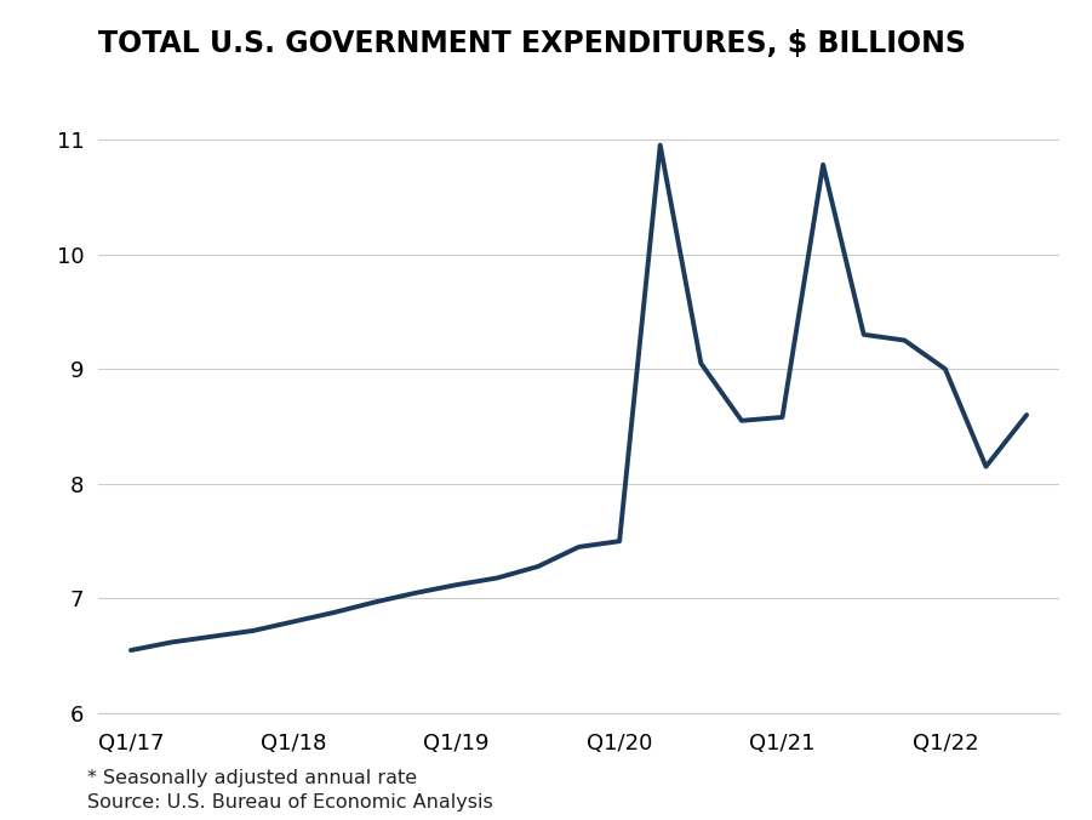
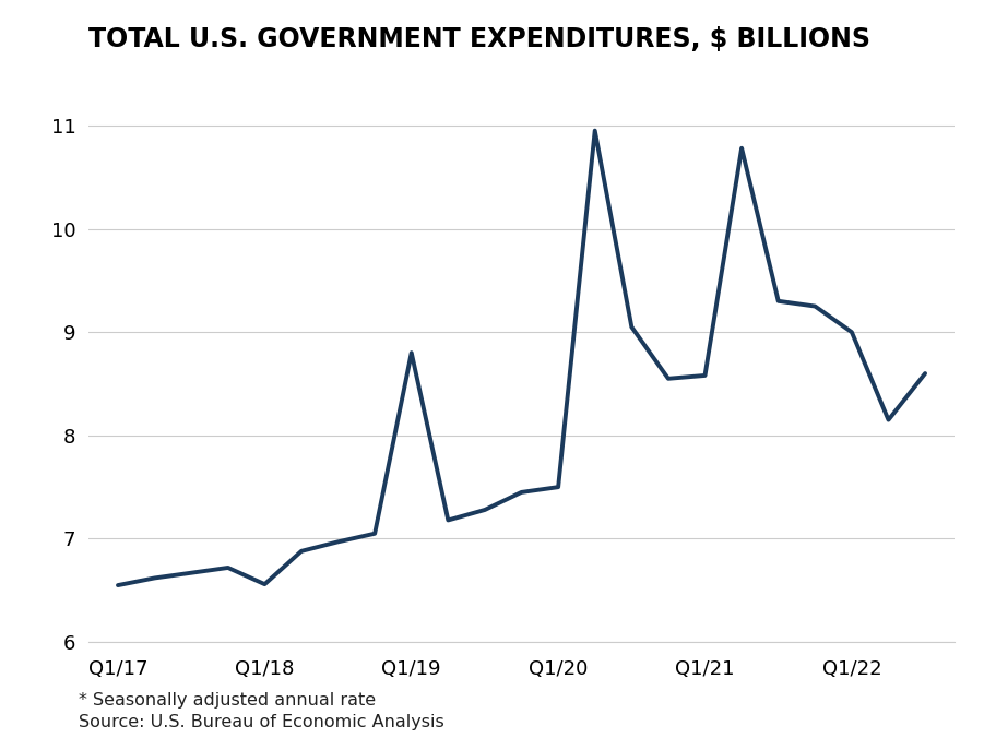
Q1/18: 6.80 -> 6.56
Q1/19: 7.12 -> 8.80
